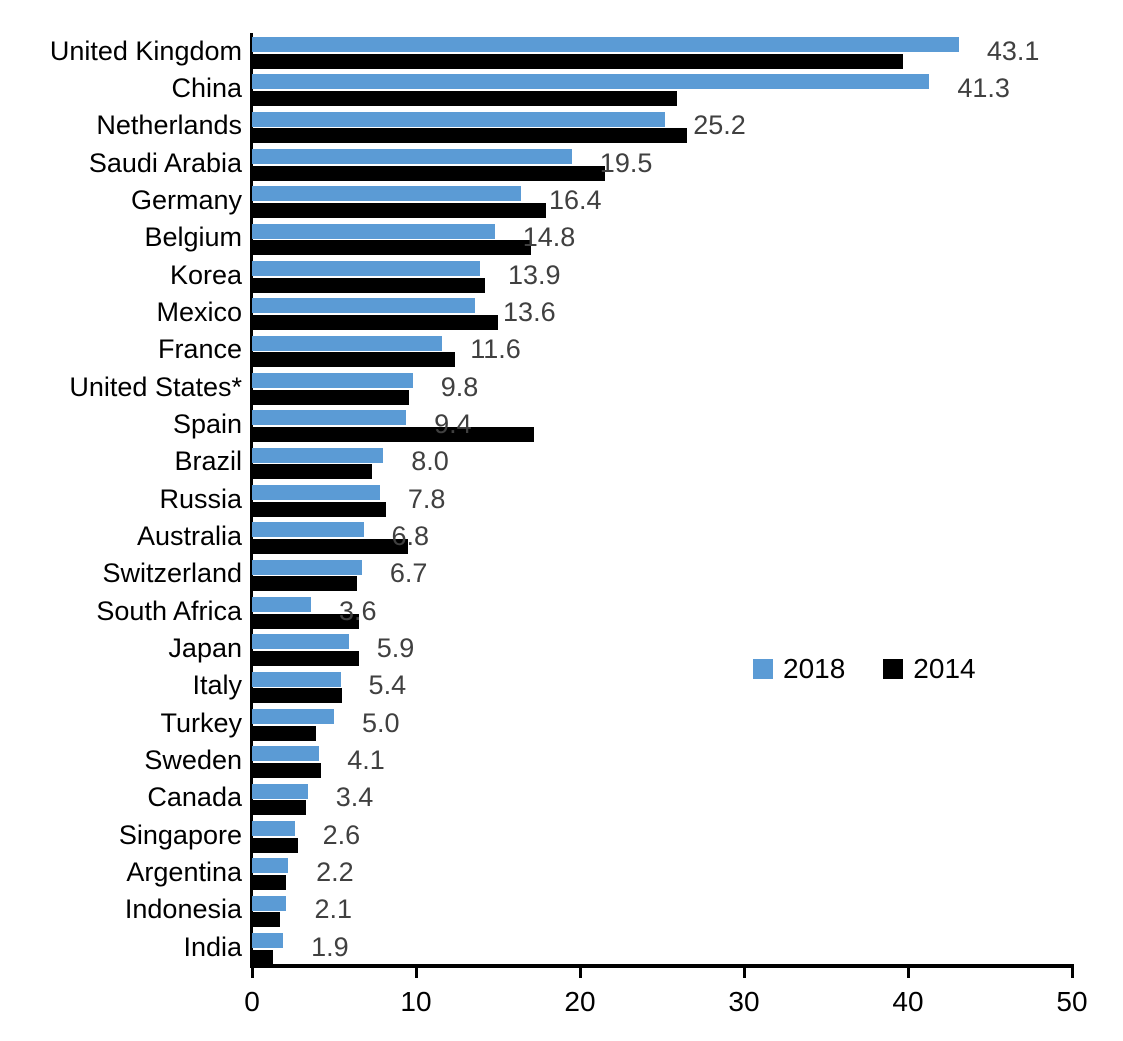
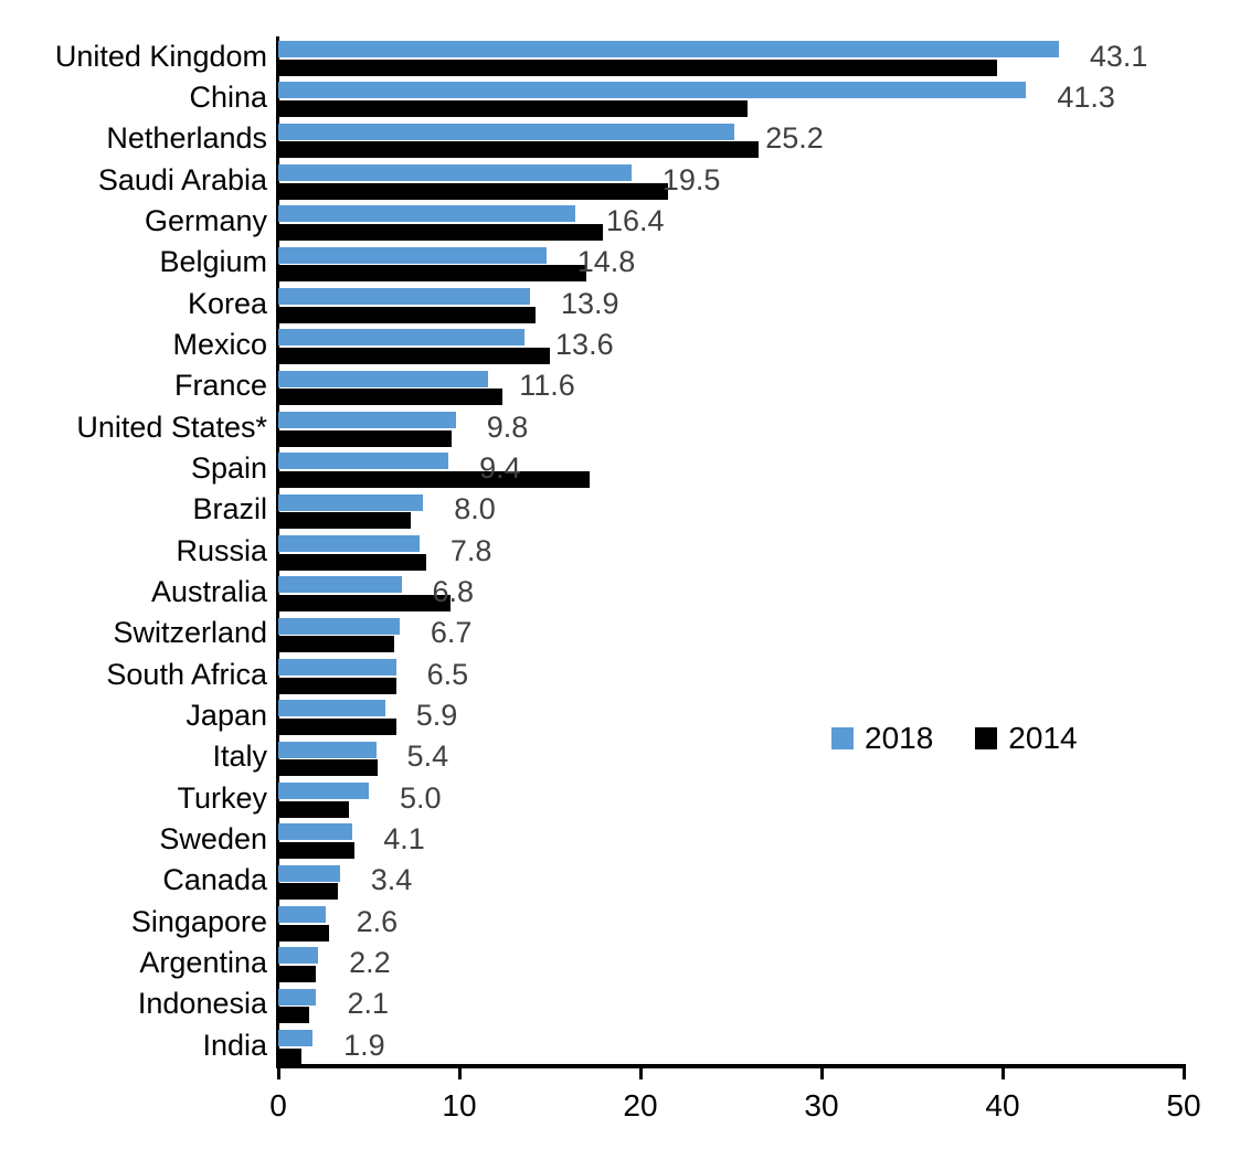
2018/South Africa: 3.6 -> 6.5
